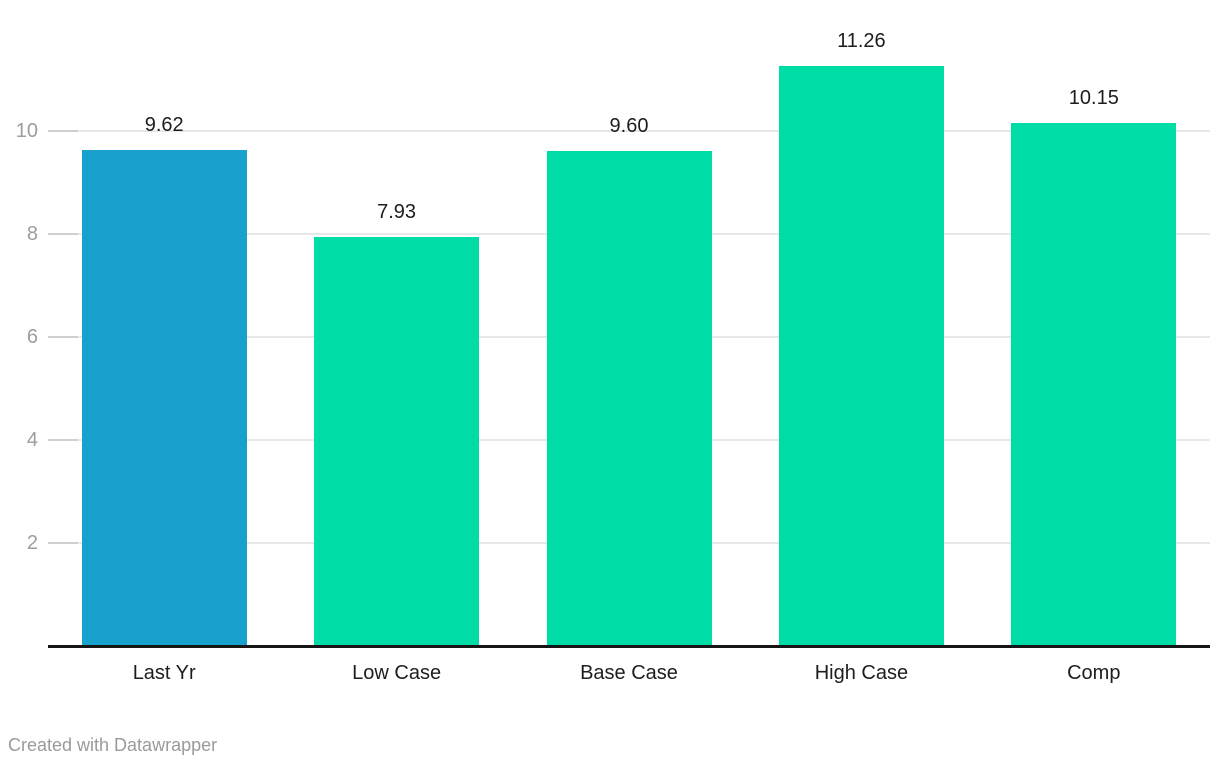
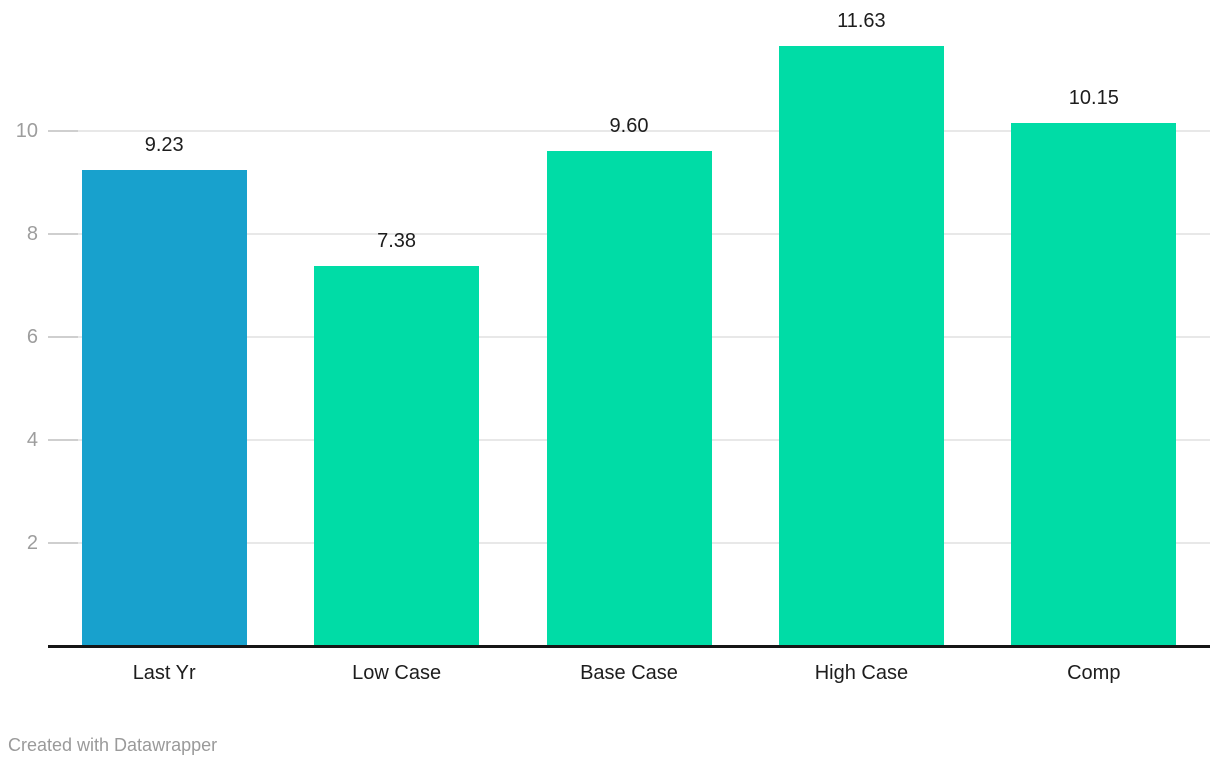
Last Yr: 9.62 -> 9.23
Low Case: 7.93 -> 7.38
High Case: 11.26 -> 11.63
